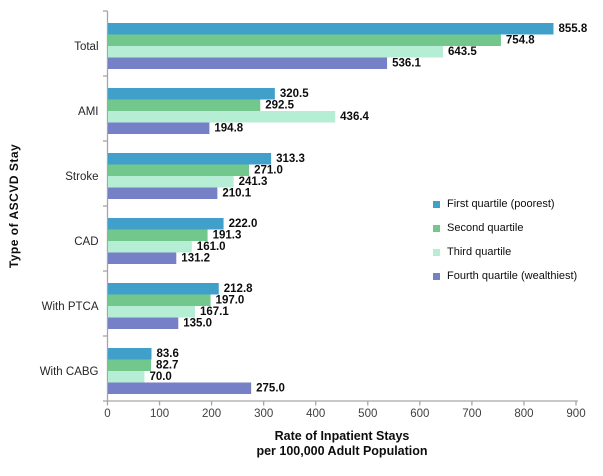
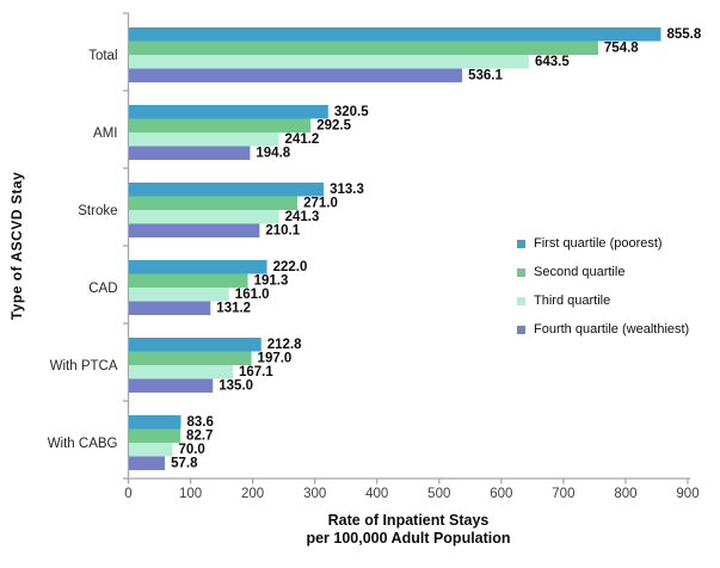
Third quartile/AMI: 436.4 -> 241.2
Fourth quartile (wealthiest)/With CABG: 275.0 -> 57.8
